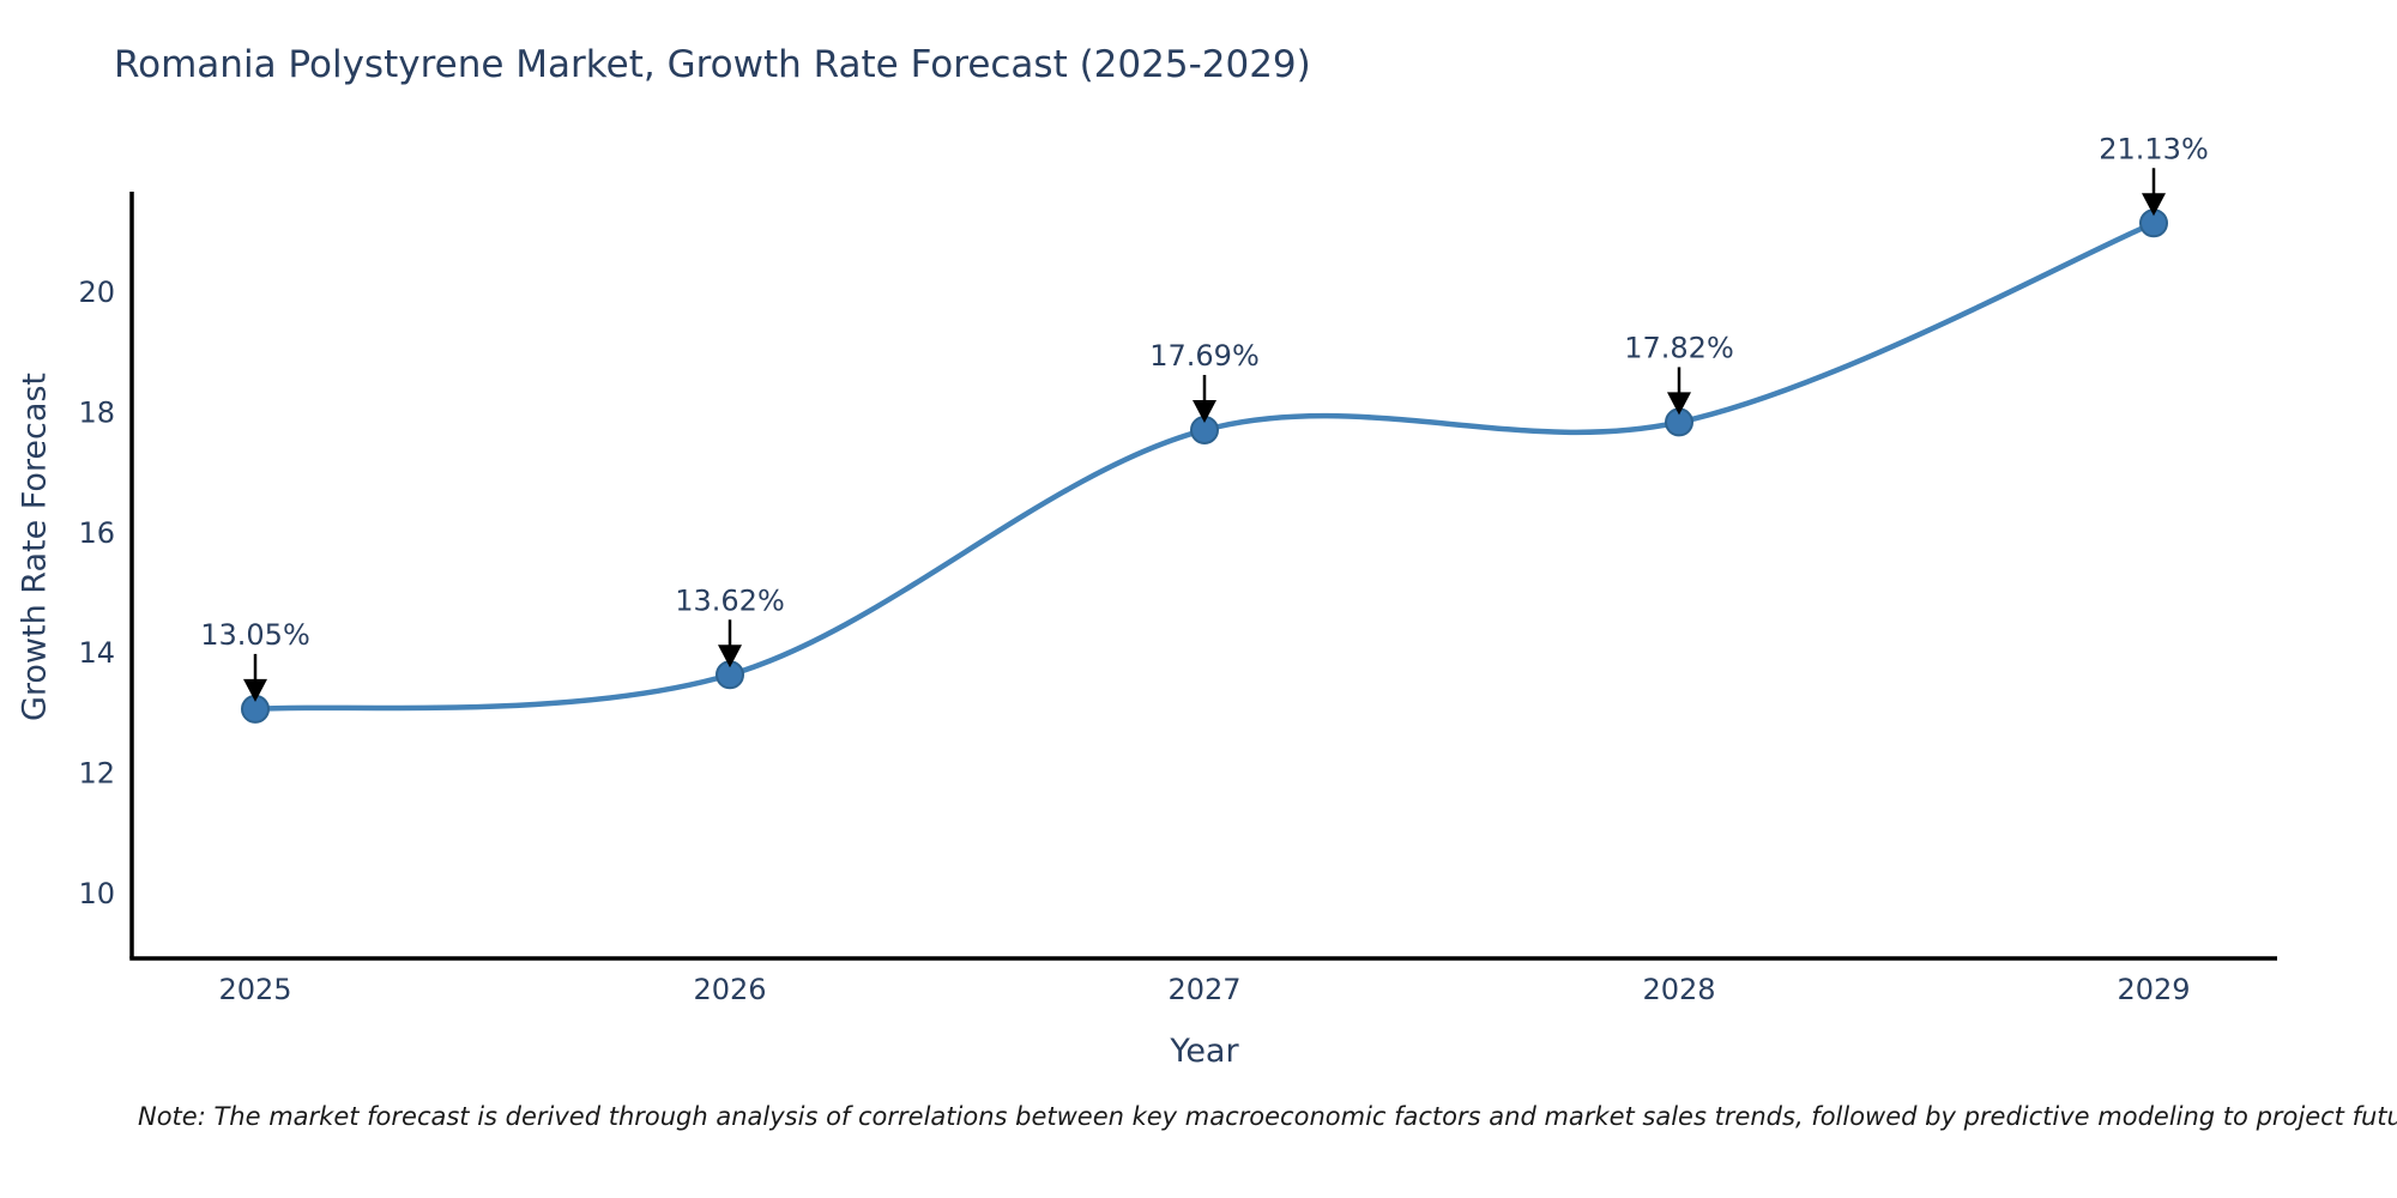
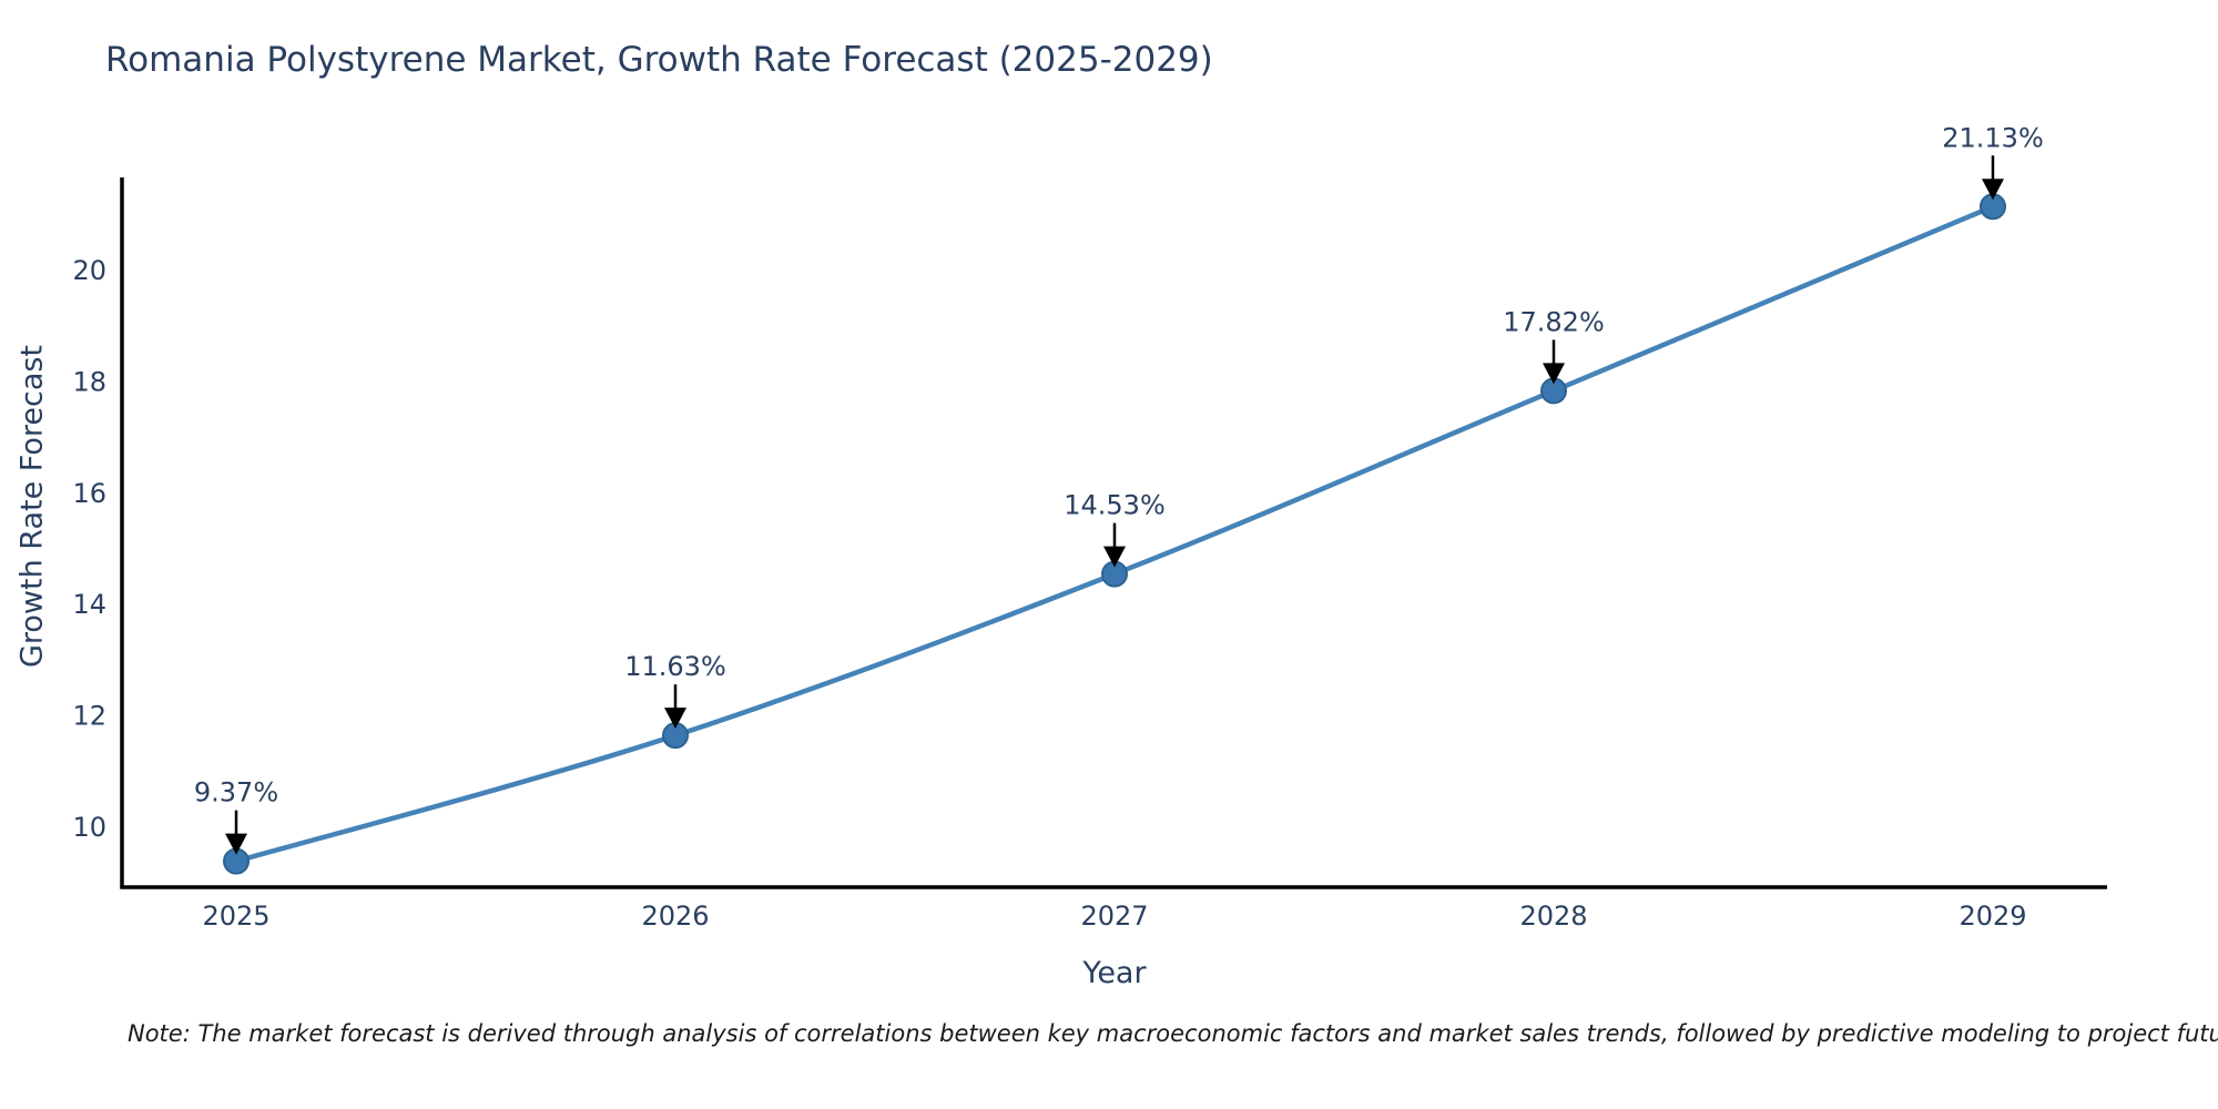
2025: 13.05% -> 9.37%
2026: 13.62% -> 11.63%
2027: 17.69% -> 14.53%
